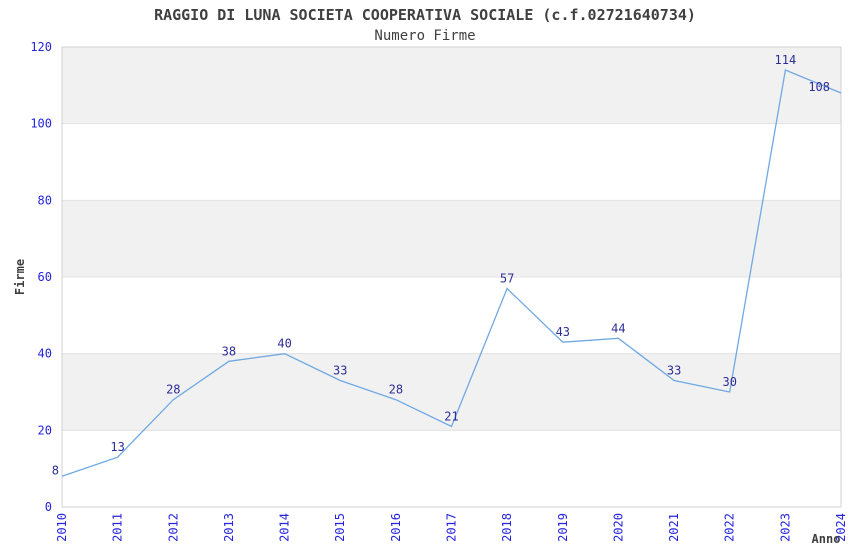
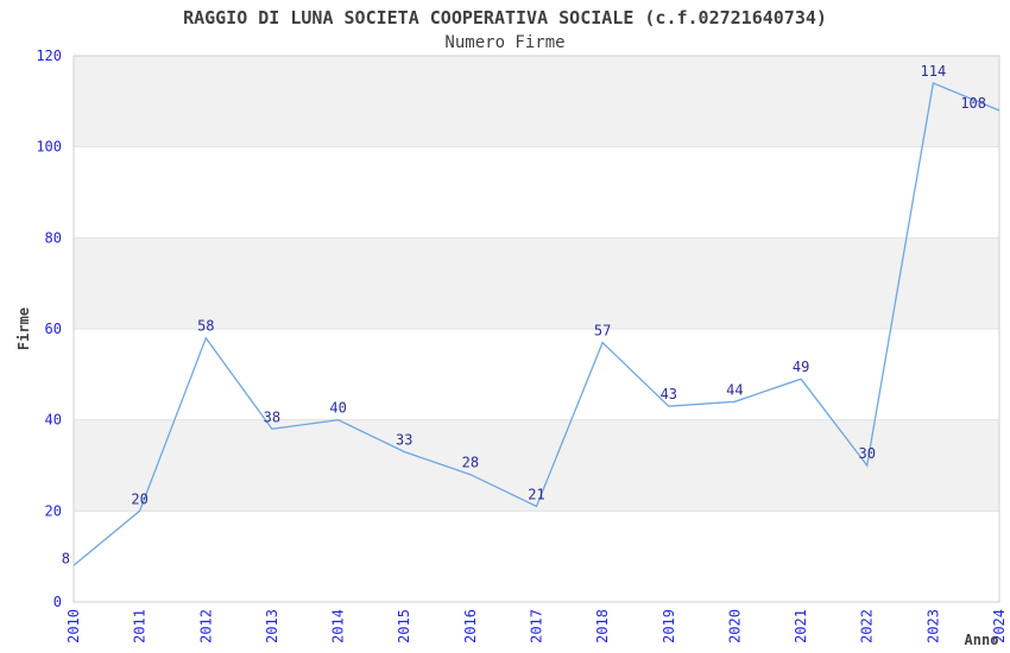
2011: 13 -> 20
2012: 28 -> 58
2021: 33 -> 49
